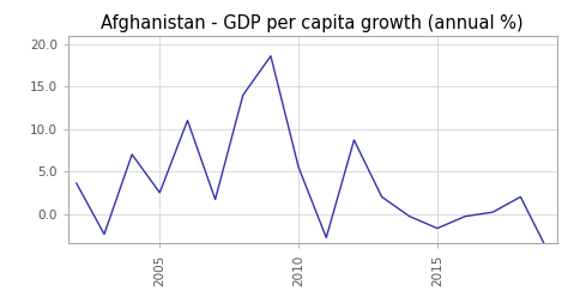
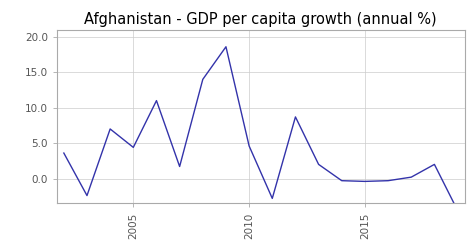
2005: 2.5 -> 4.4
2010: 5.5 -> 4.6
2015: -1.7 -> -0.4
